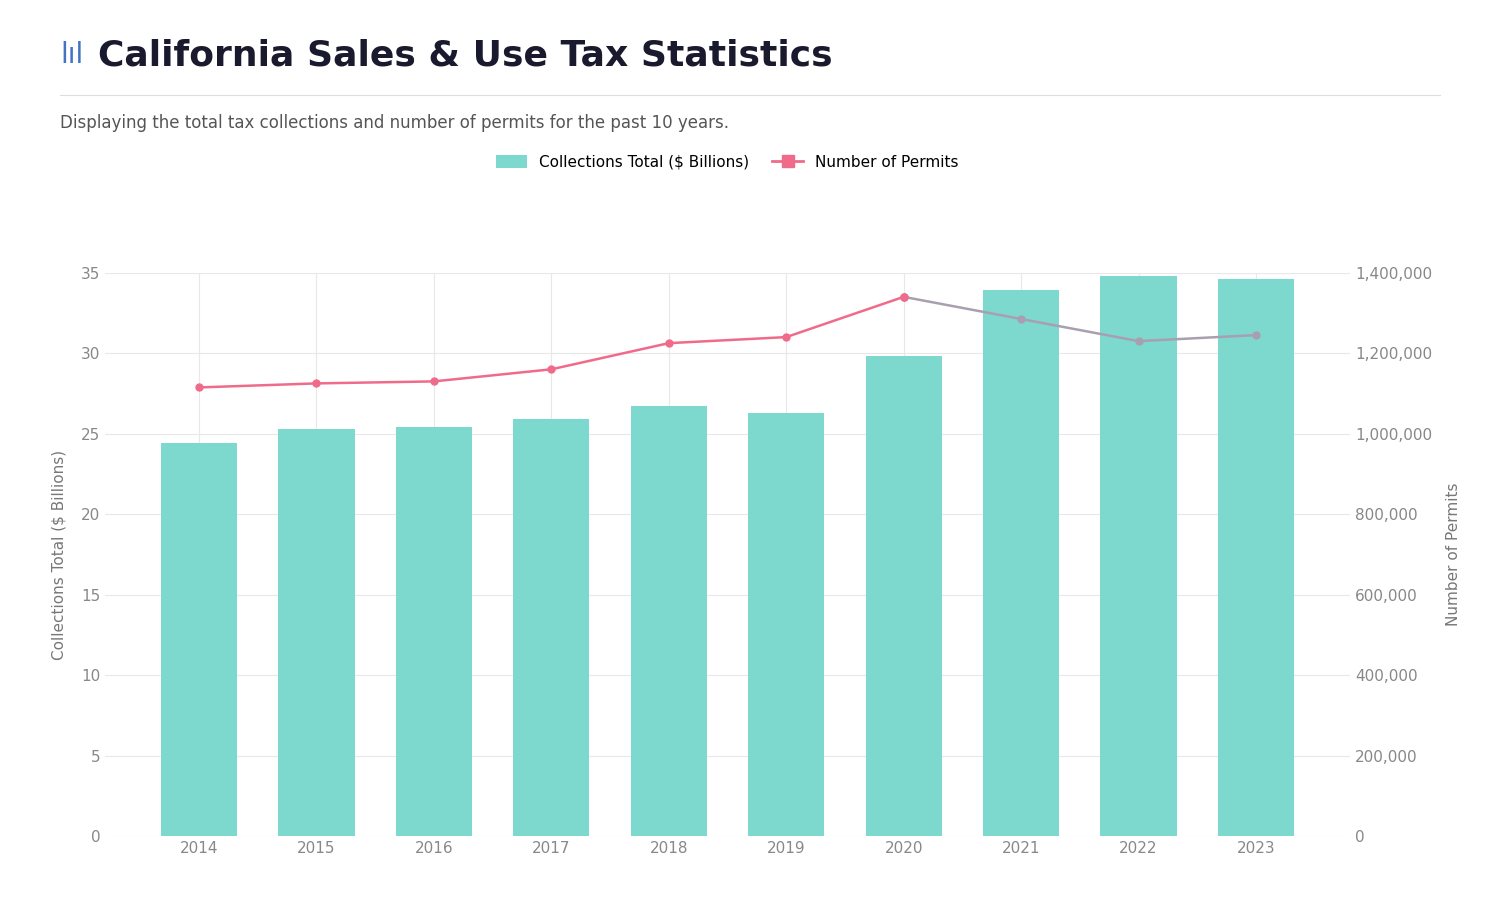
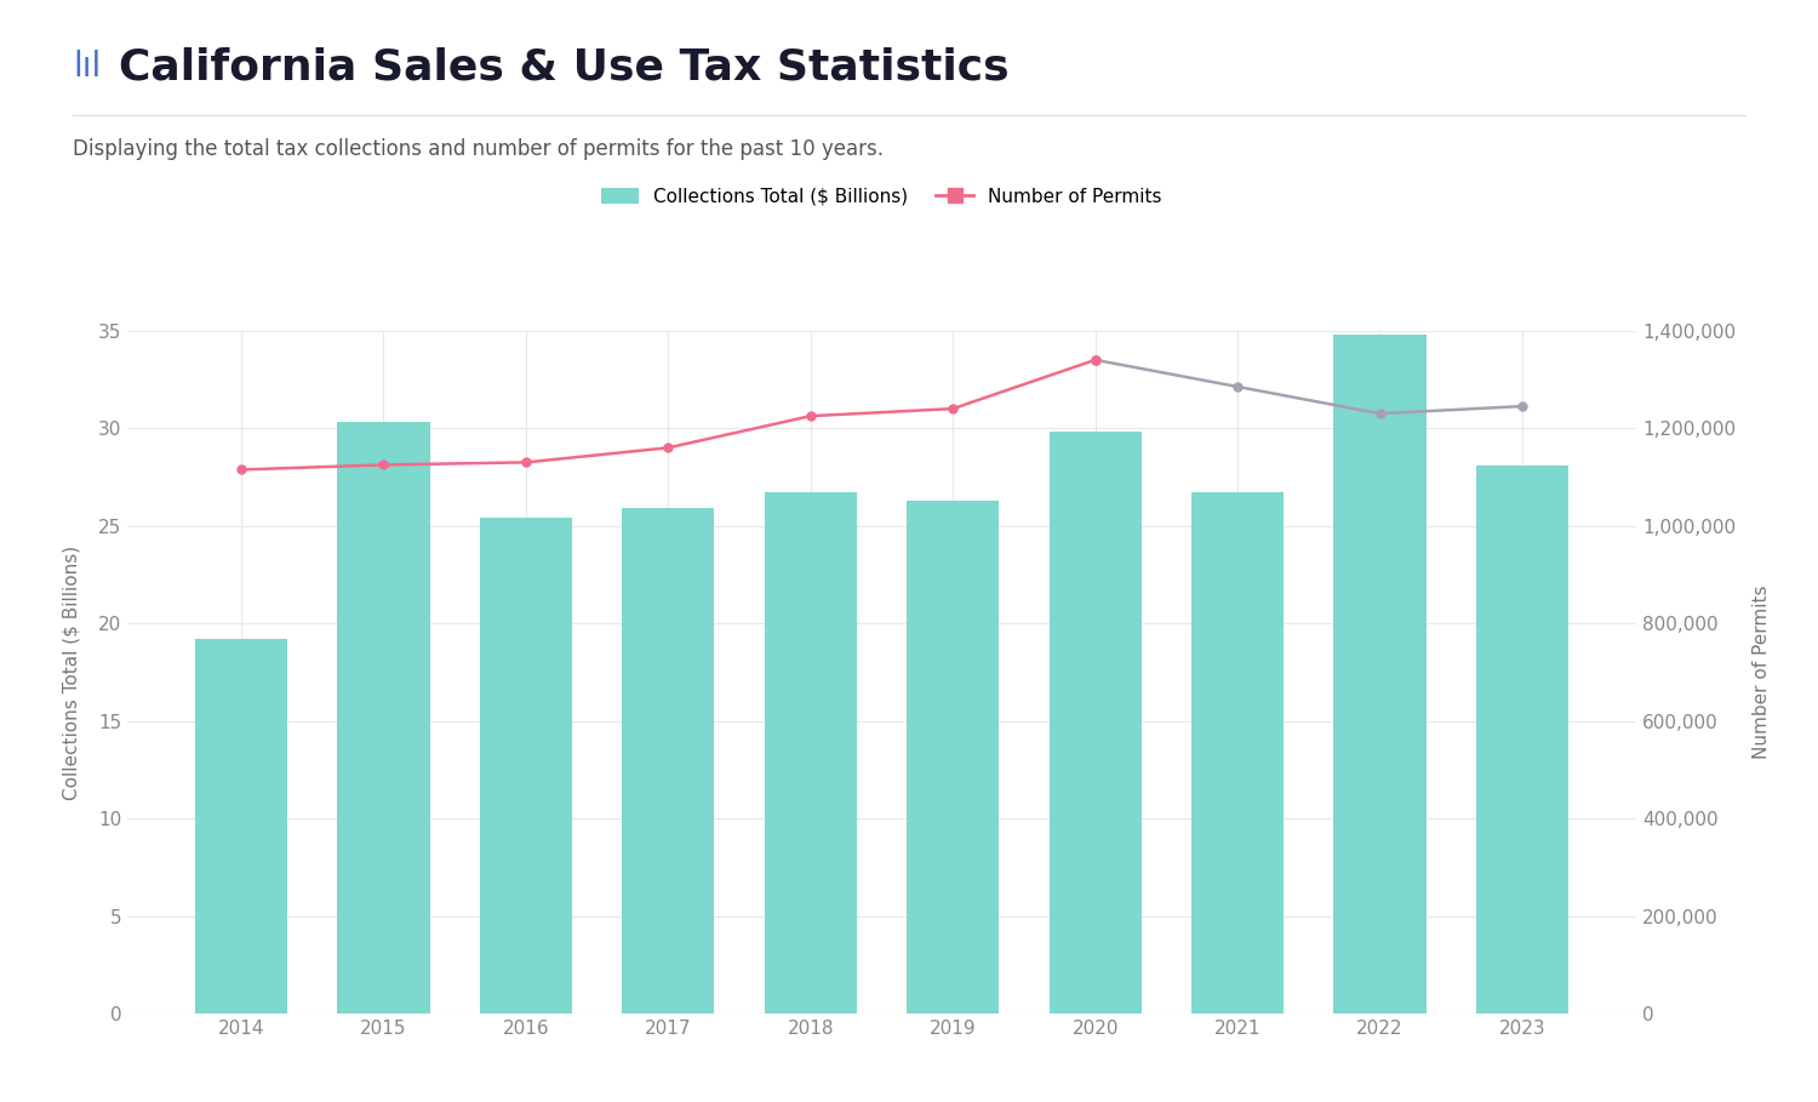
Collections Total ($ Billions)/2014: 24.4 -> 19.2
Collections Total ($ Billions)/2015: 25.3 -> 30.3
Collections Total ($ Billions)/2021: 33.9 -> 26.7
Collections Total ($ Billions)/2023: 34.6 -> 28.1
